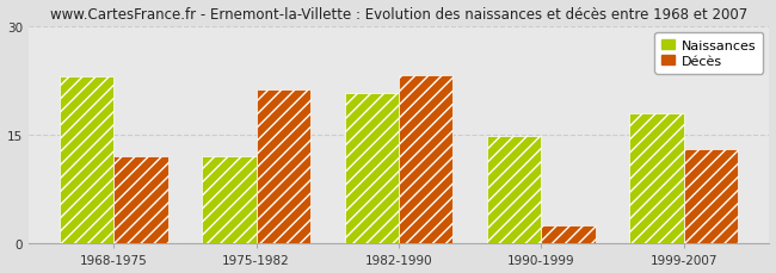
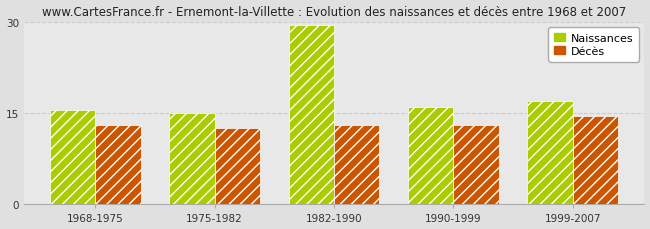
Naissances/1968-1975: 23.0 -> 15.5
Décès/1968-1975: 12.0 -> 13.0
Naissances/1975-1982: 12.0 -> 15.0
Décès/1975-1982: 21.2 -> 12.5
Naissances/1982-1990: 20.8 -> 29.5
Décès/1982-1990: 23.2 -> 13.0
Naissances/1990-1999: 14.8 -> 16.0
Décès/1990-1999: 2.6 -> 13.0
Naissances/1999-2007: 18.0 -> 17.0
Décès/1999-2007: 13.0 -> 14.5
